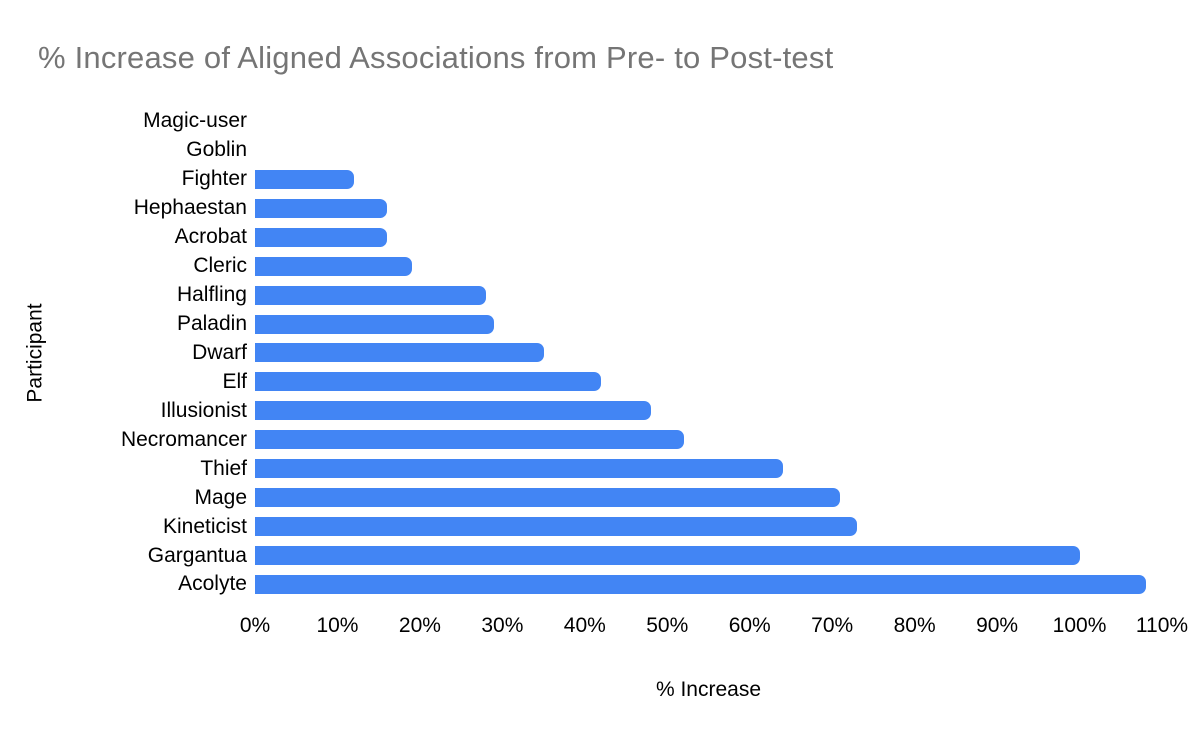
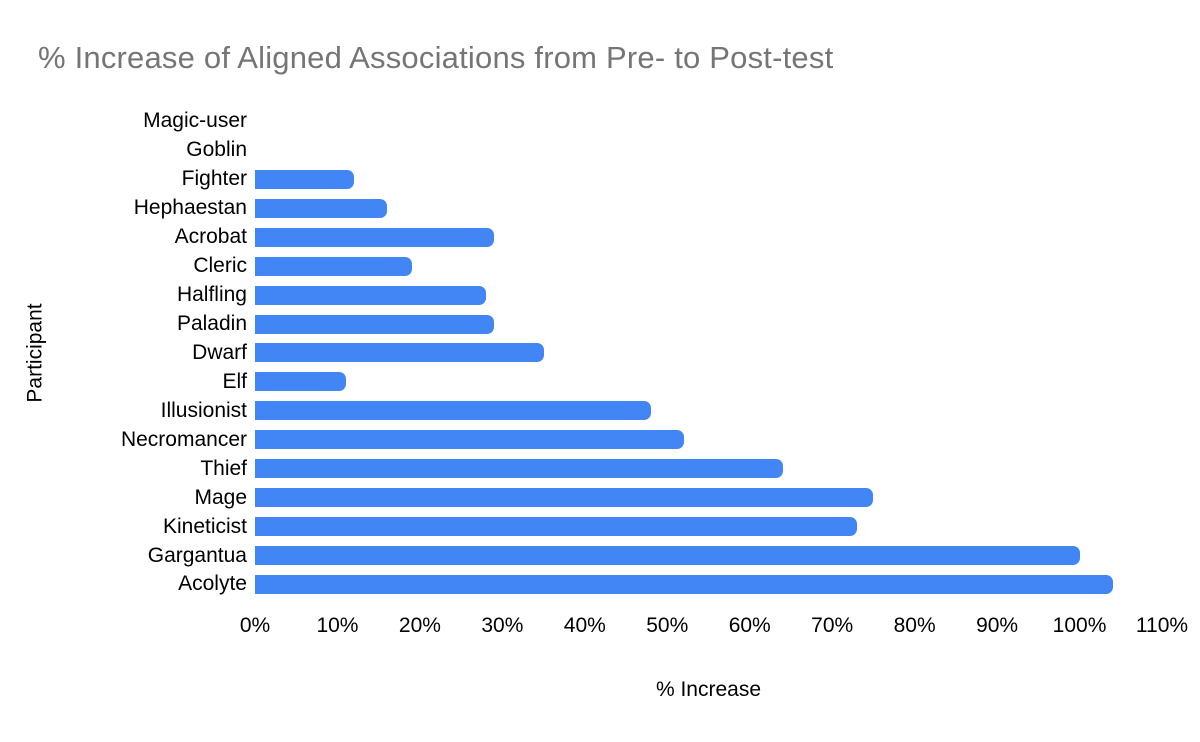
Acrobat: 16% -> 29%
Elf: 42% -> 11%
Mage: 71% -> 75%
Acolyte: 108% -> 104%
